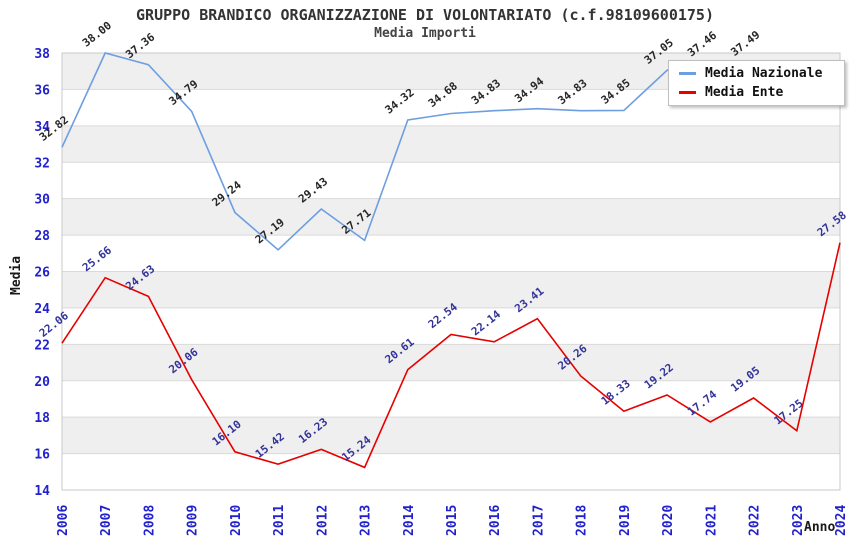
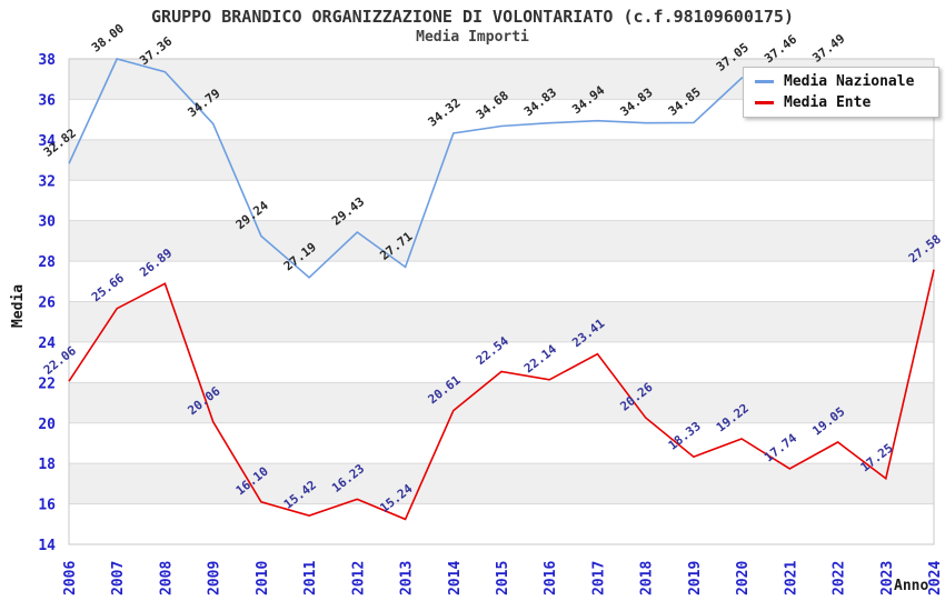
Media Ente/2008: 24.63 -> 26.89
